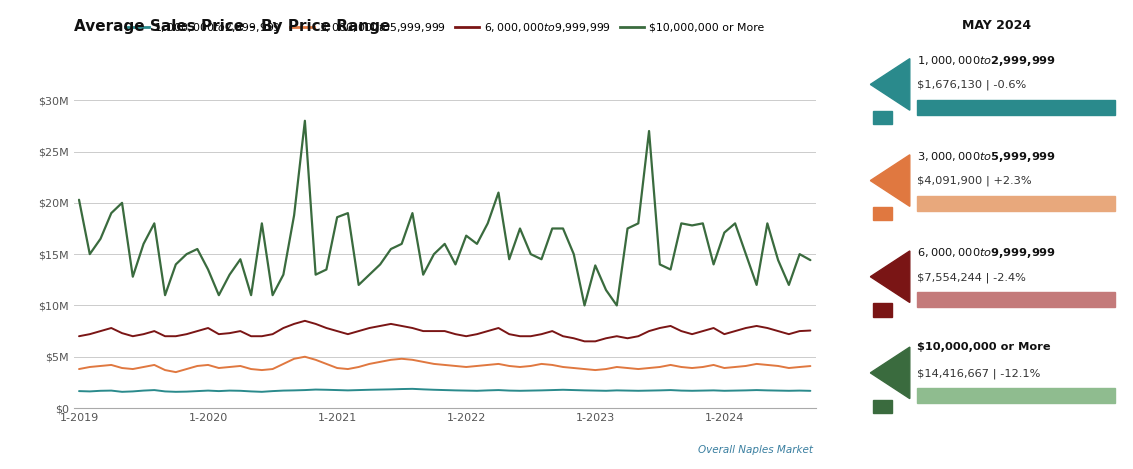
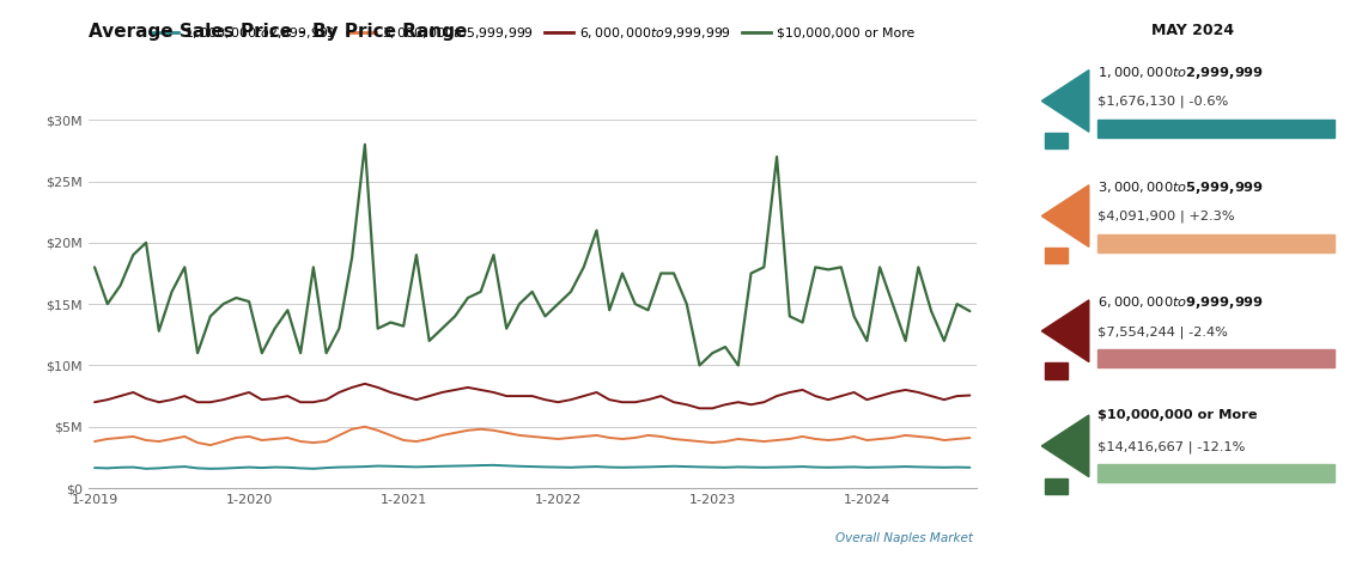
$10,000,000 or More/1-2019: $20.3M -> $18.0M
$10,000,000 or More/1-2020: $13.5M -> $15.2M
$10,000,000 or More/1-2021: $18.6M -> $13.2M
$10,000,000 or More/1-2022: $16.8M -> $15.0M
$10,000,000 or More/1-2023: $13.9M -> $11.0M
$10,000,000 or More/1-2024: $17.1M -> $12.0M
